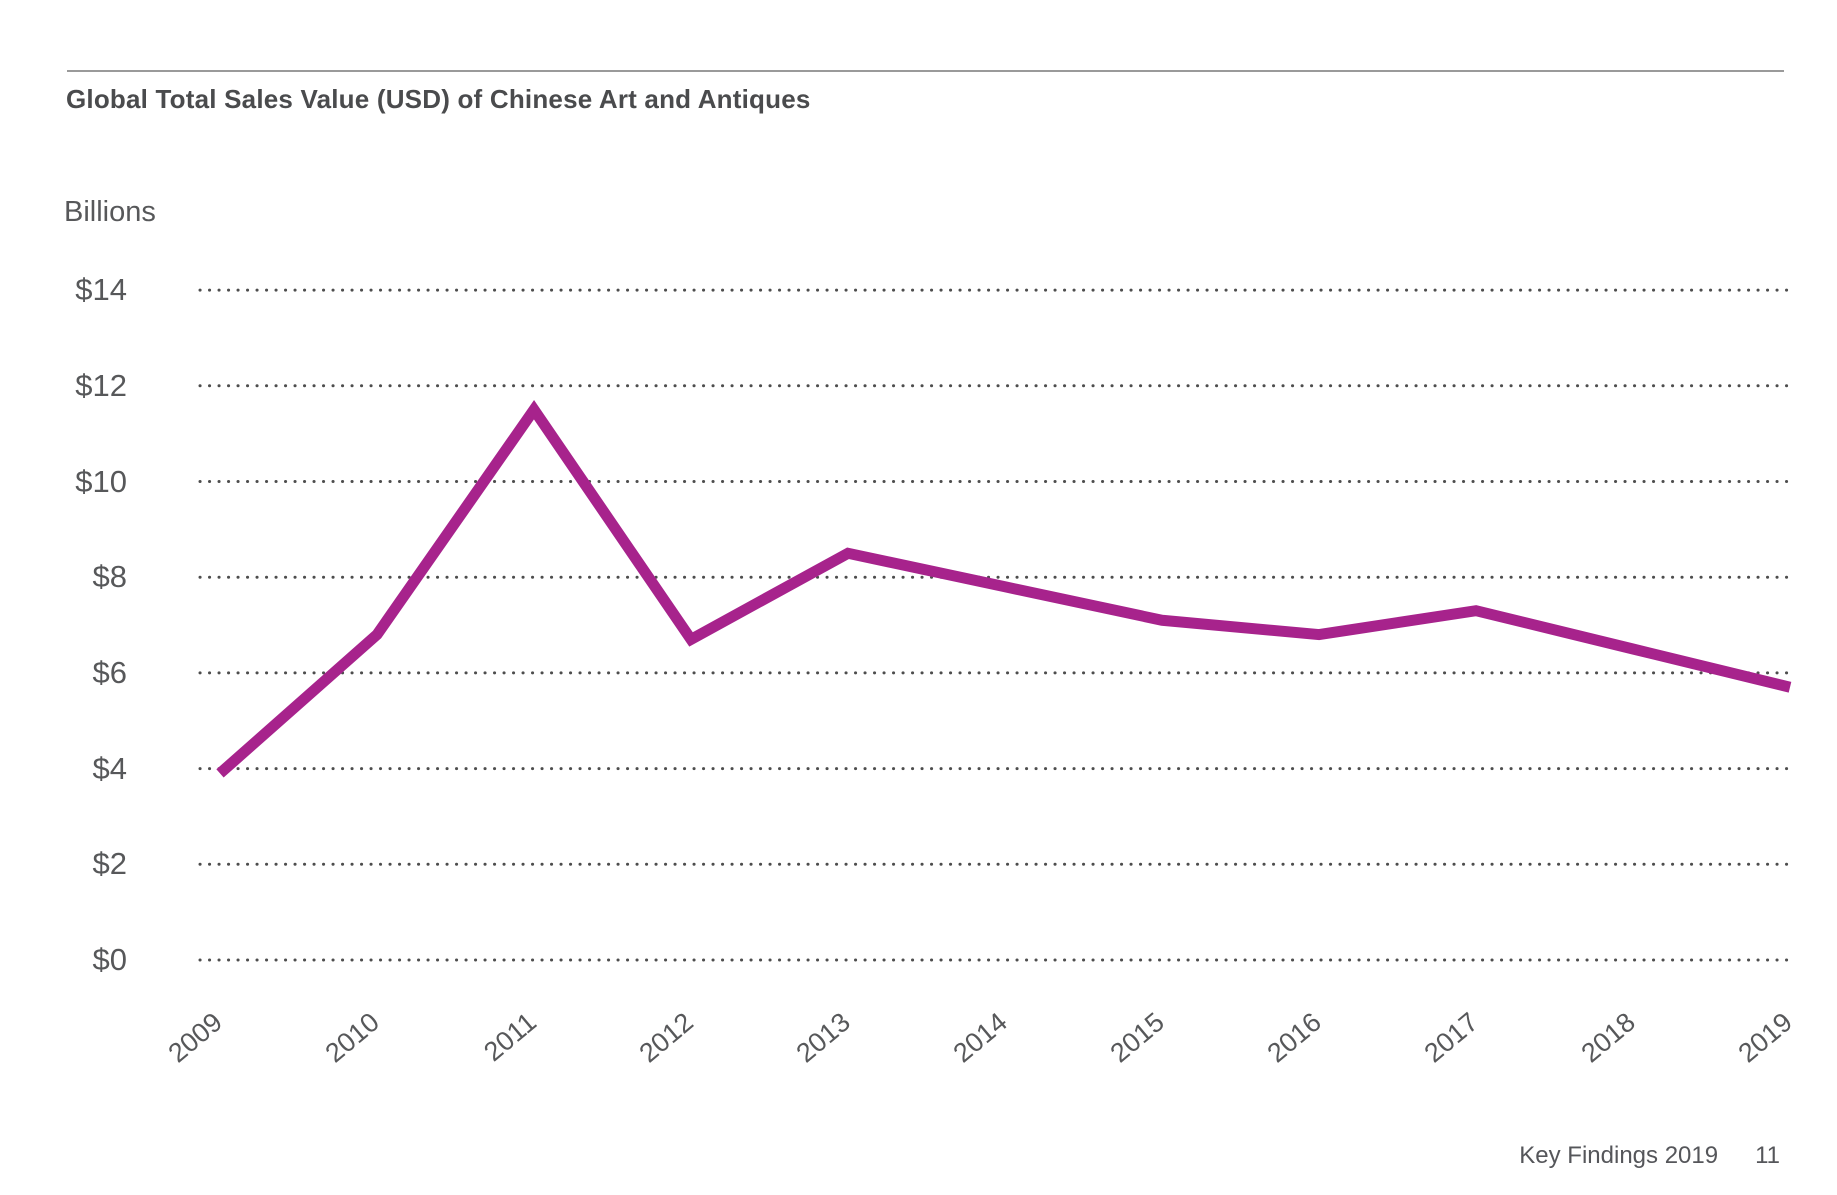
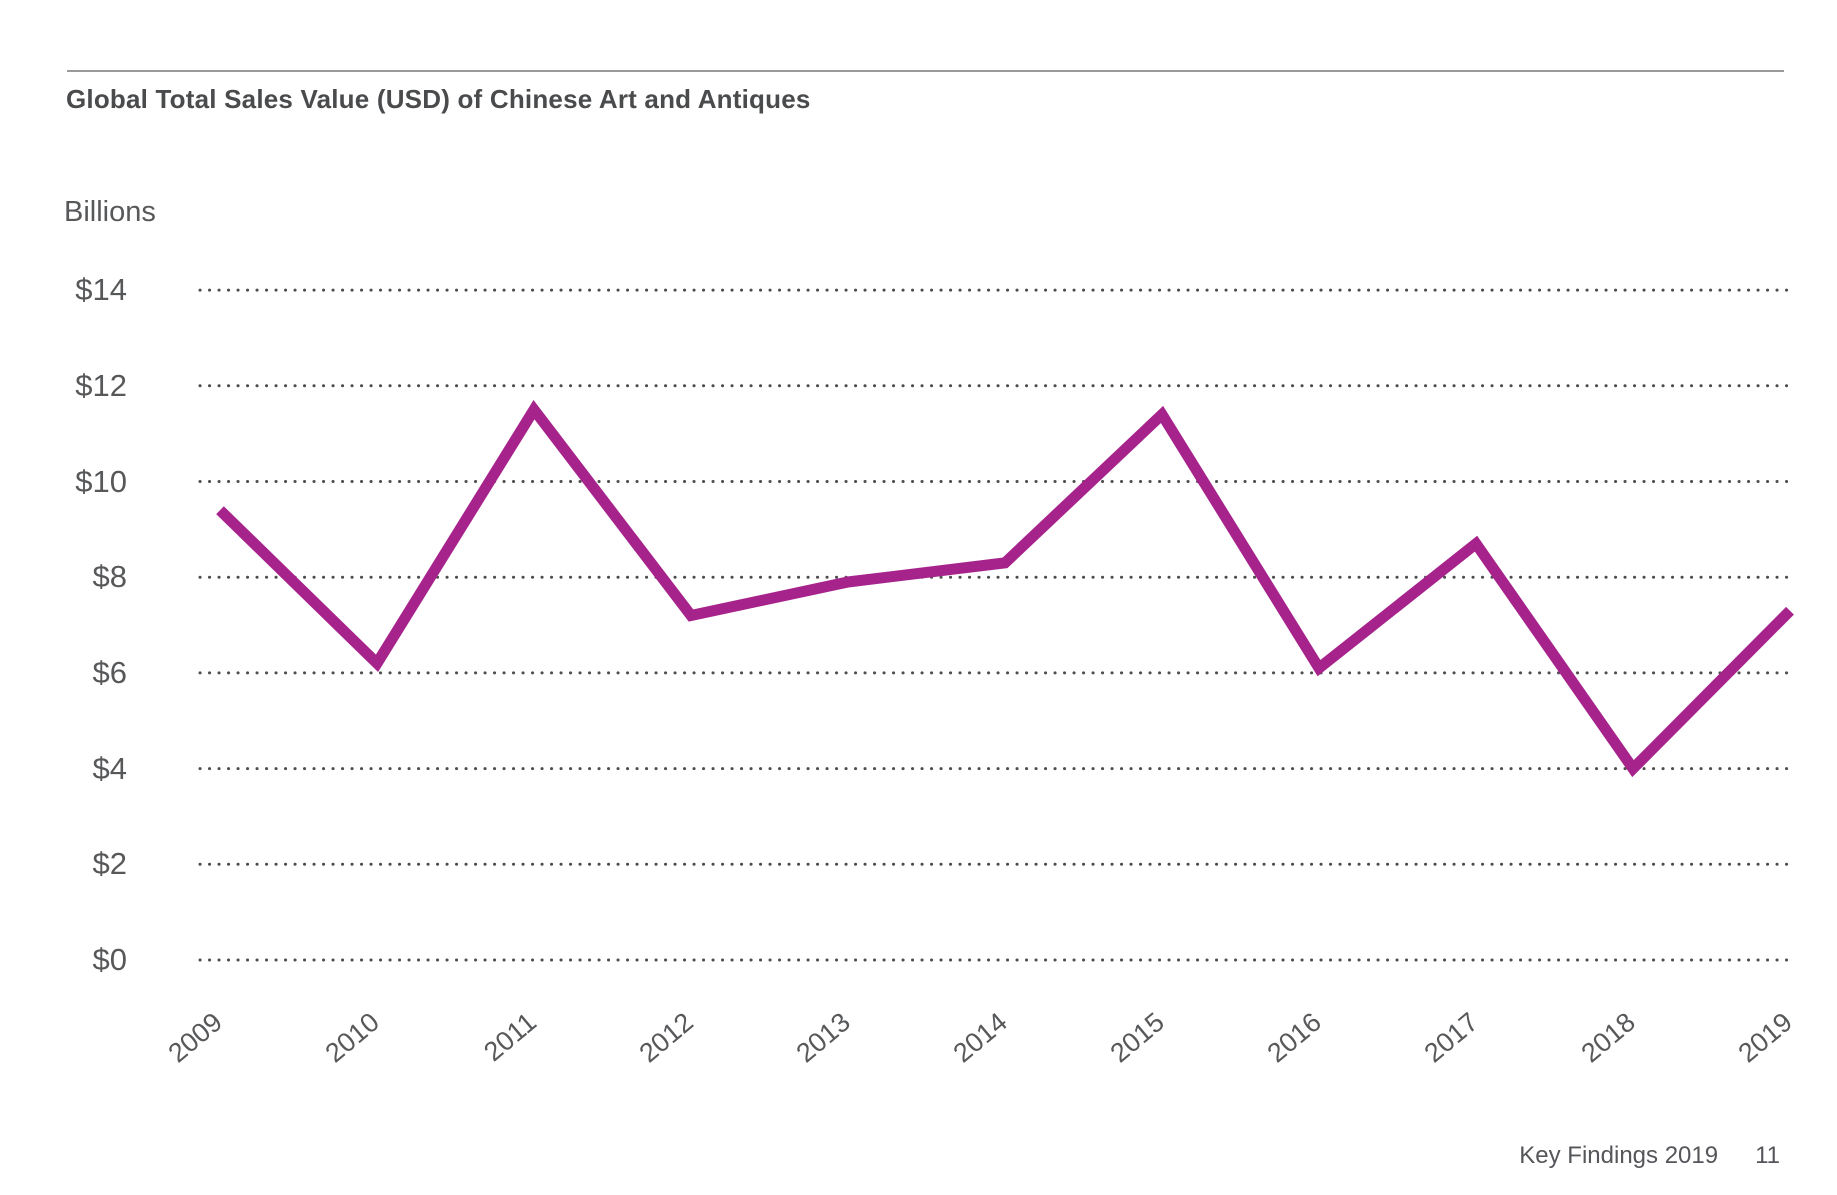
2009: $3.9 -> $9.4
2010: $6.8 -> $6.2
2012: $6.7 -> $7.2
2013: $8.5 -> $7.9
2014: $7.8 -> $8.3
2015: $7.1 -> $11.4
2016: $6.8 -> $6.1
2017: $7.3 -> $8.7
2018: $6.5 -> $4.0
2019: $5.7 -> $7.3
